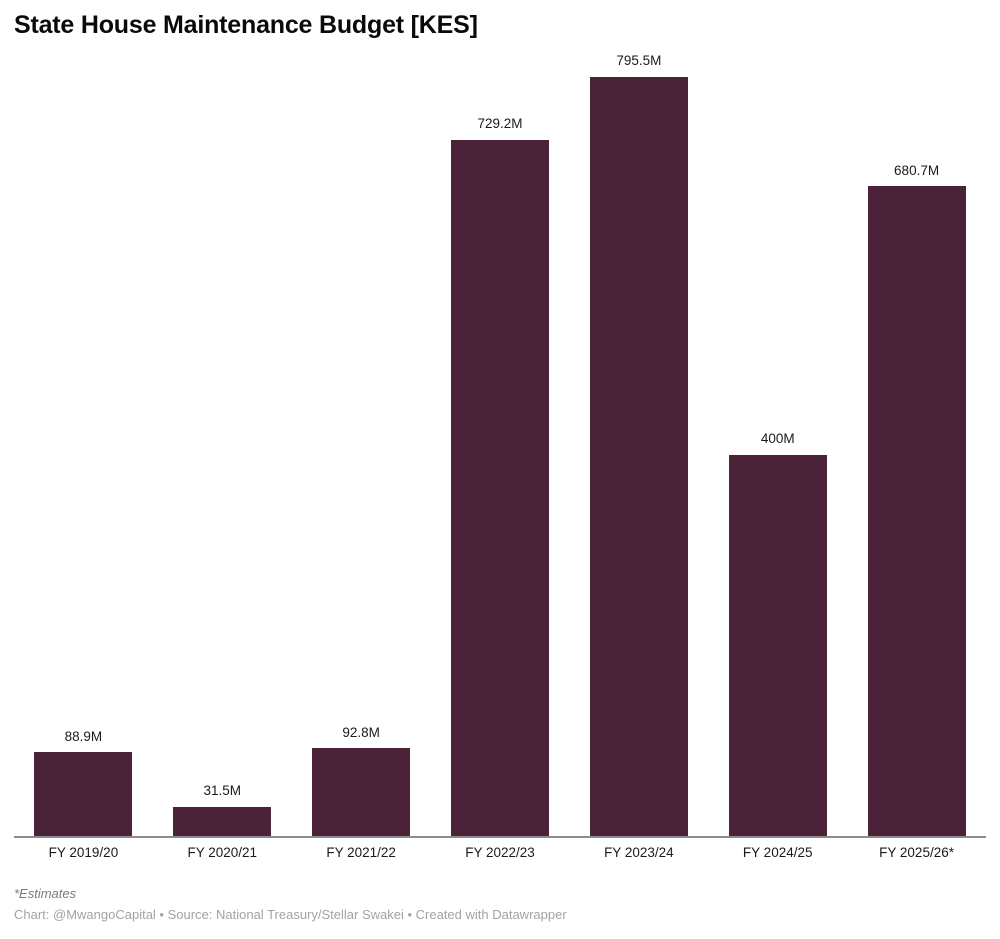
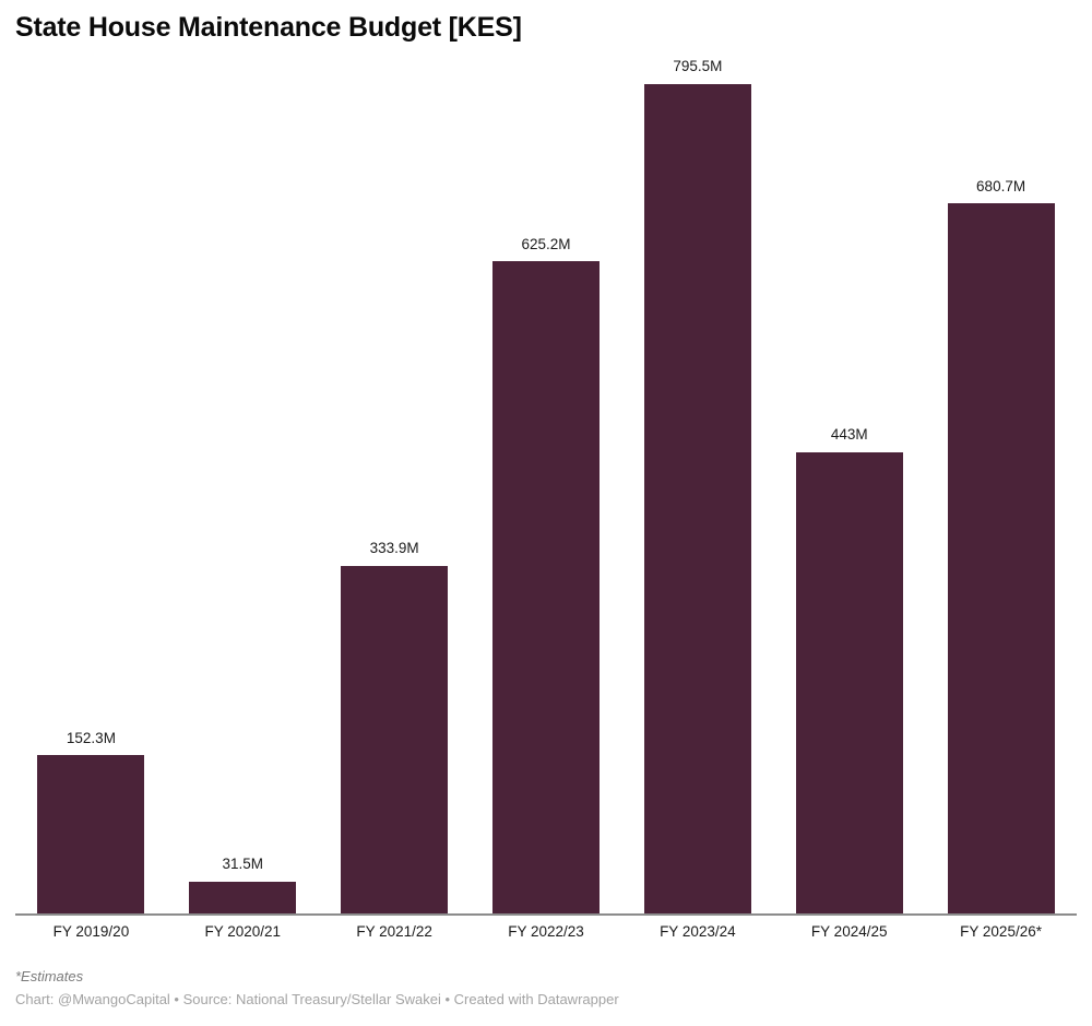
FY 2019/20: 88.9M -> 152.3M
FY 2021/22: 92.8M -> 333.9M
FY 2022/23: 729.2M -> 625.2M
FY 2024/25: 400M -> 443M
